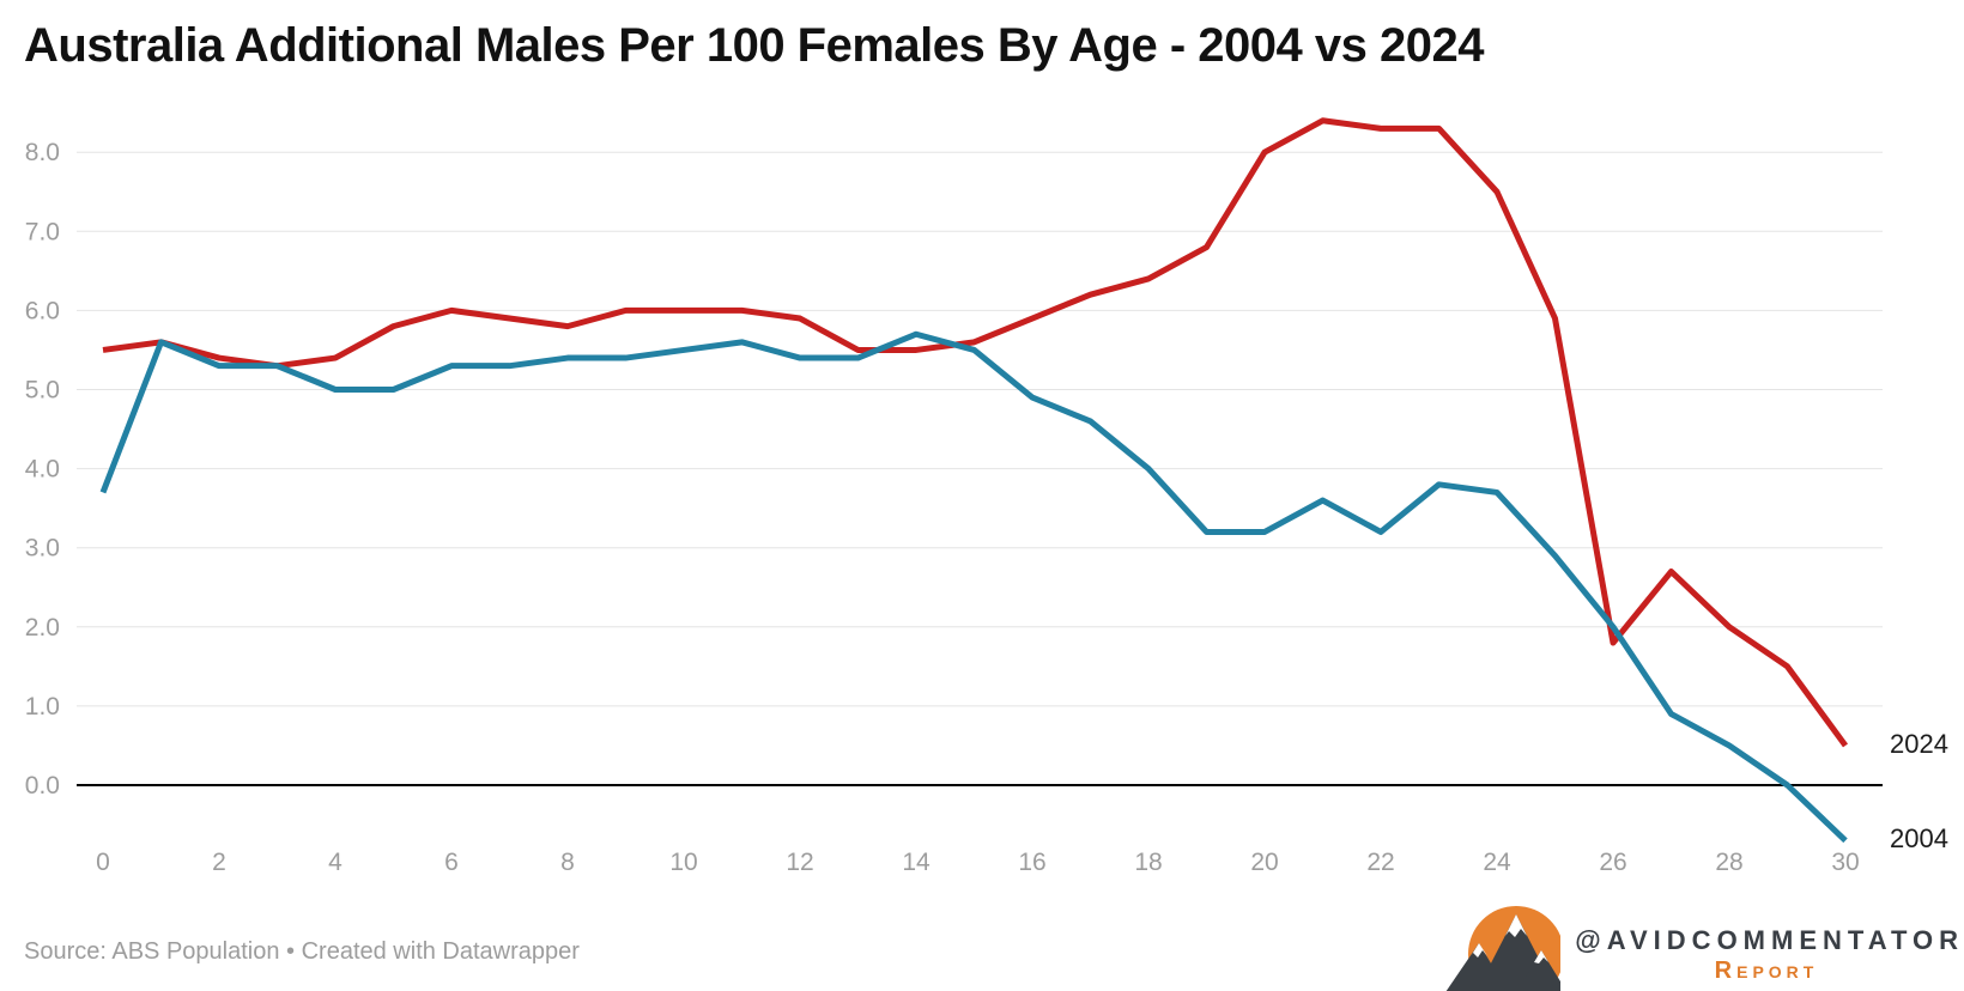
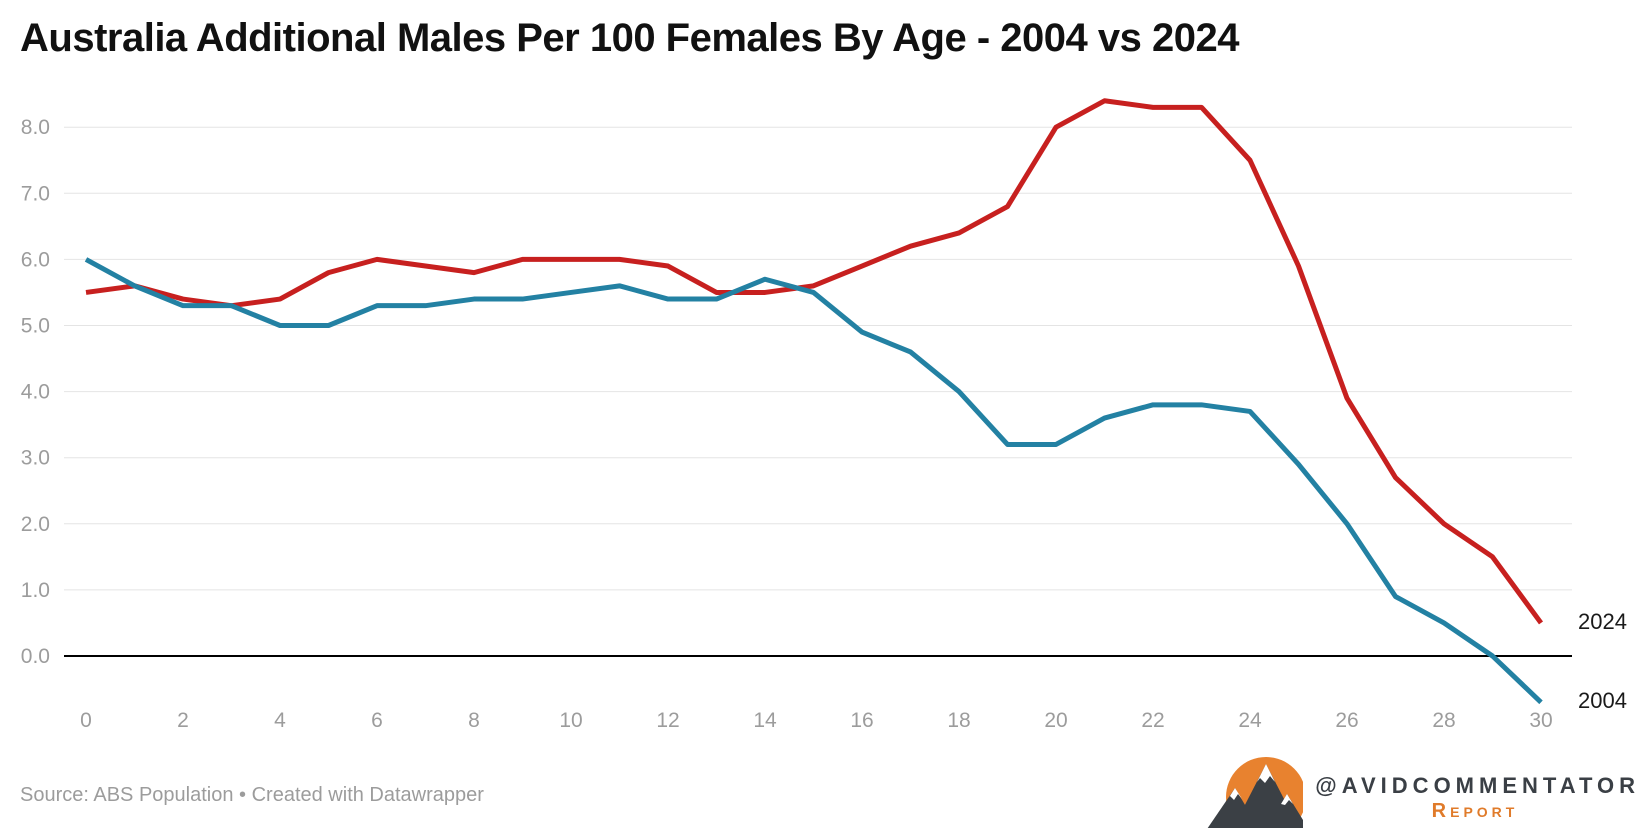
2004/0: 3.7 -> 6.0
2004/22: 3.2 -> 3.8
2024/26: 1.8 -> 3.9
